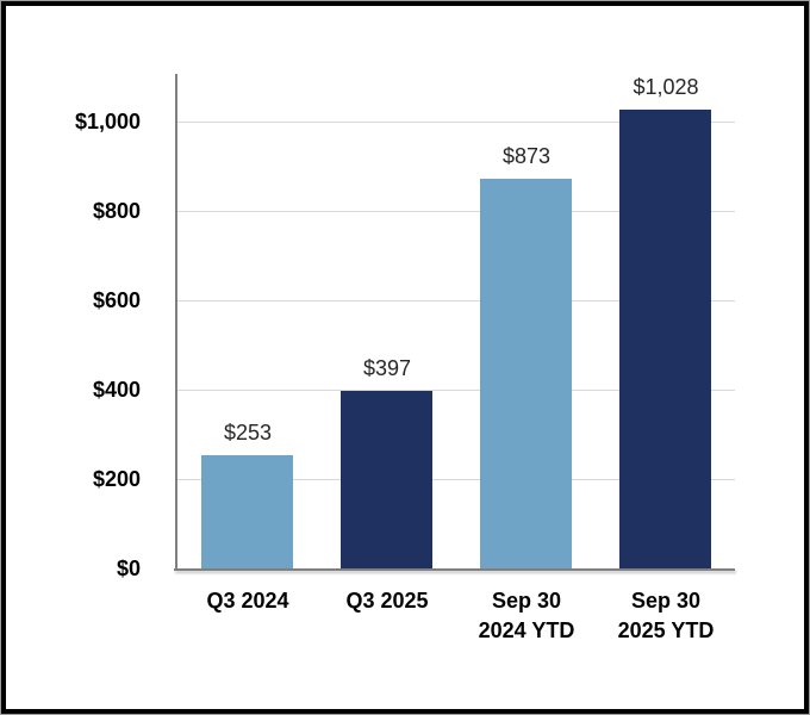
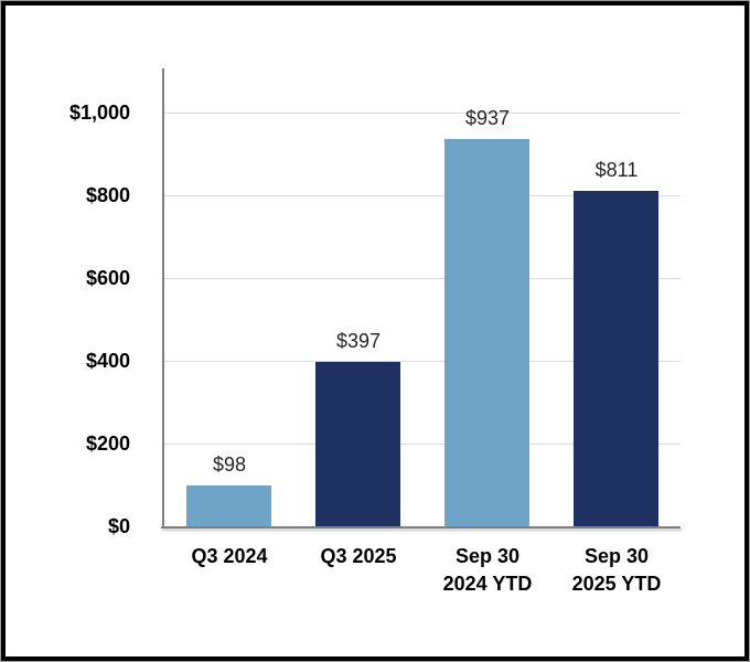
Q3 2024: $253 -> $98
Sep 30 2024 YTD: $873 -> $937
Sep 30 2025 YTD: $1,028 -> $811
